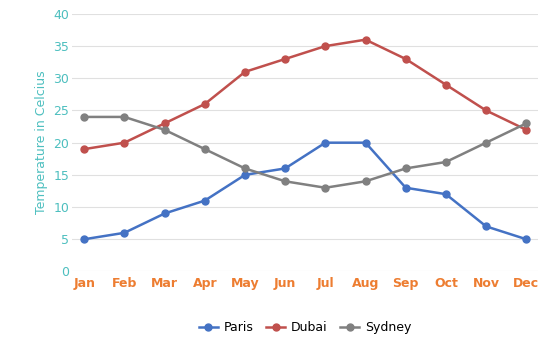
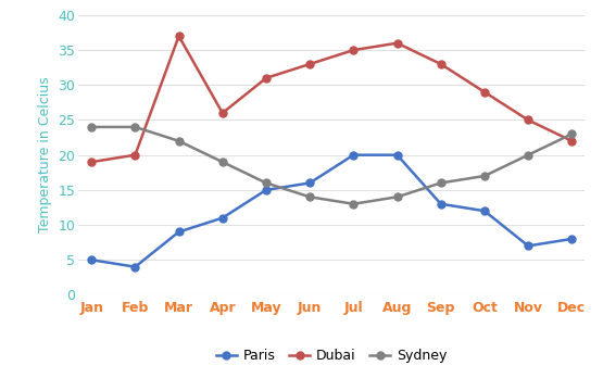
Paris/Feb: 6 -> 4
Dubai/Mar: 23 -> 37
Paris/Dec: 5 -> 8
